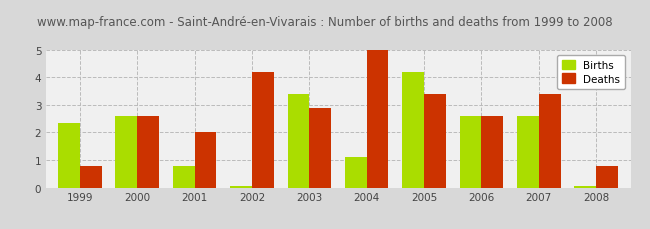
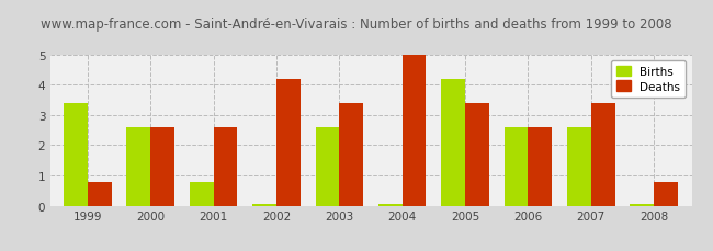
Births/1999: 2.35 -> 3.40
Deaths/2001: 2.0 -> 2.6
Births/2003: 3.40 -> 2.60
Deaths/2003: 2.9 -> 3.4
Births/2004: 1.10 -> 0.05
